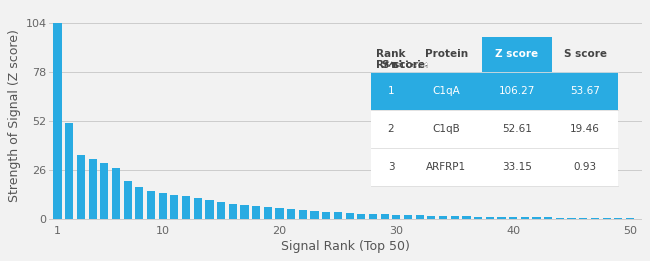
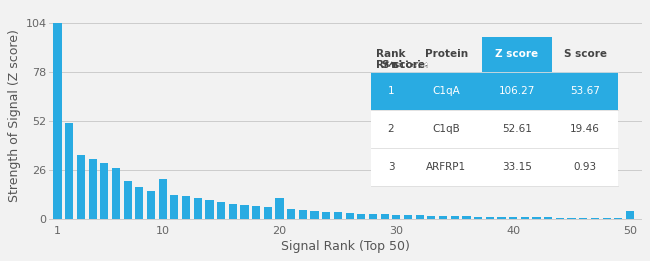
10: 14 -> 21
20: 6 -> 11
50: 0 -> 4
